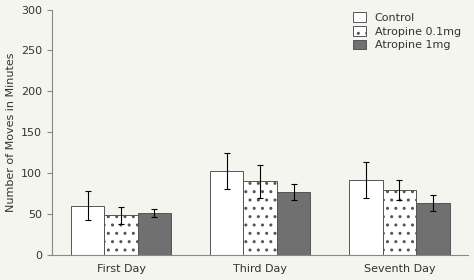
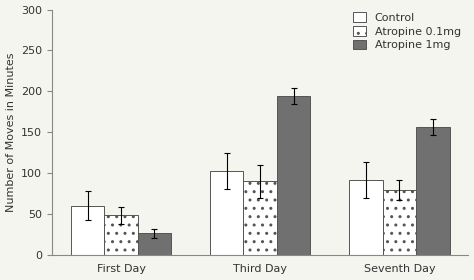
Atropine 1mg/First Day: 51 -> 26
Atropine 1mg/Third Day: 77 -> 194
Atropine 1mg/Seventh Day: 63 -> 156
